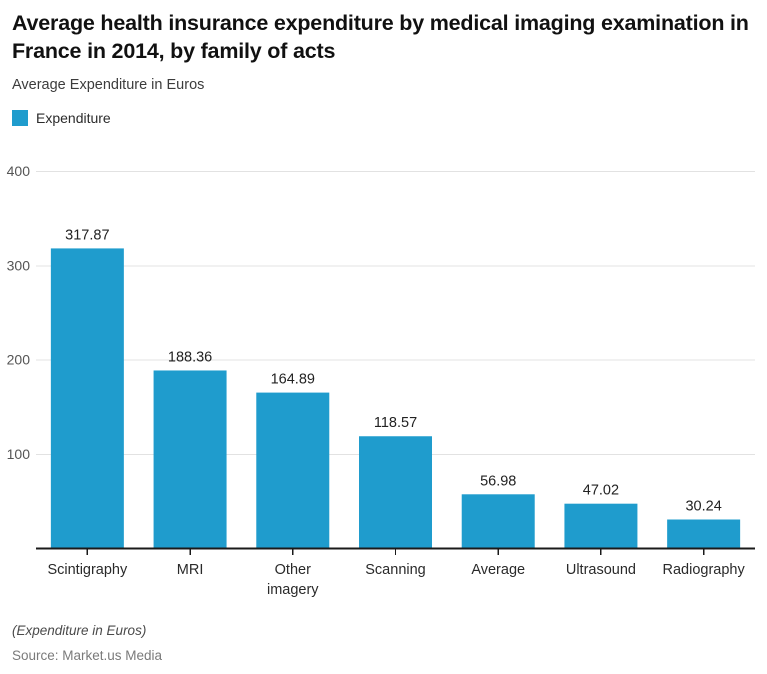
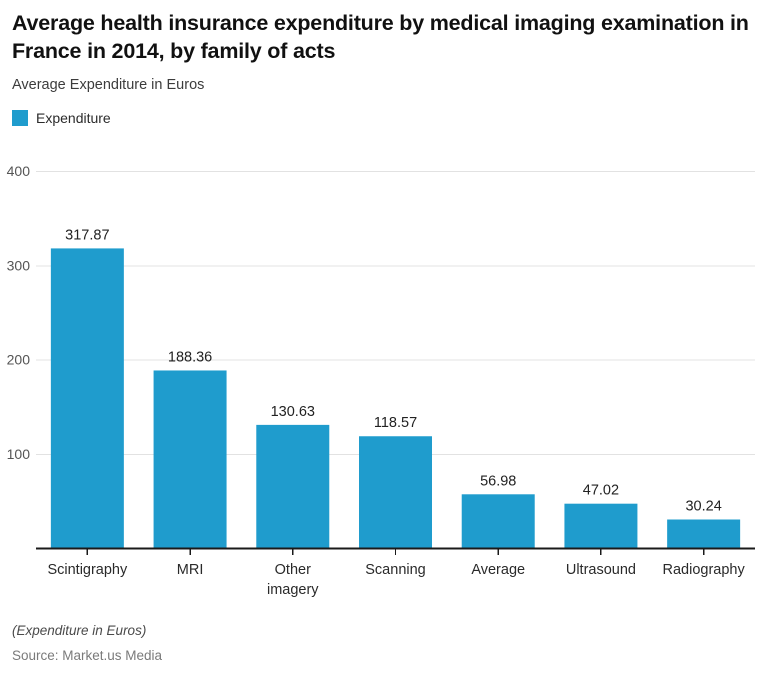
Other imagery: 164.89 -> 130.63
